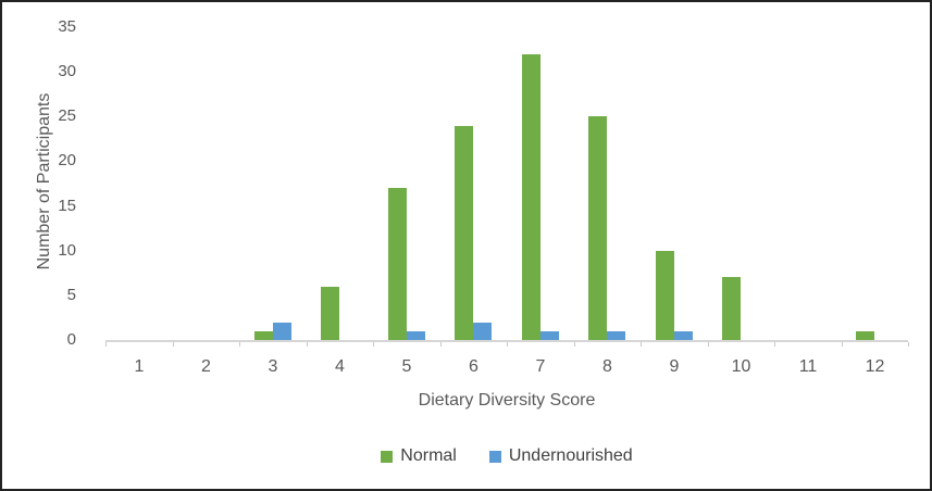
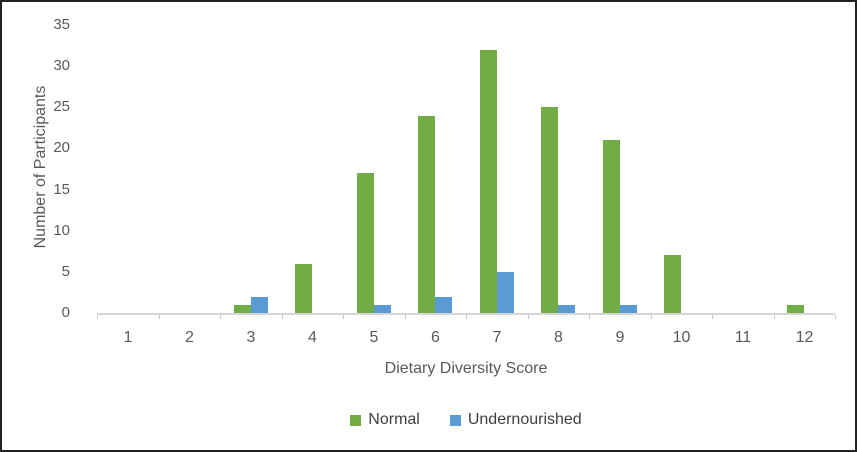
Undernourished/7: 1 -> 5
Normal/9: 10 -> 21
